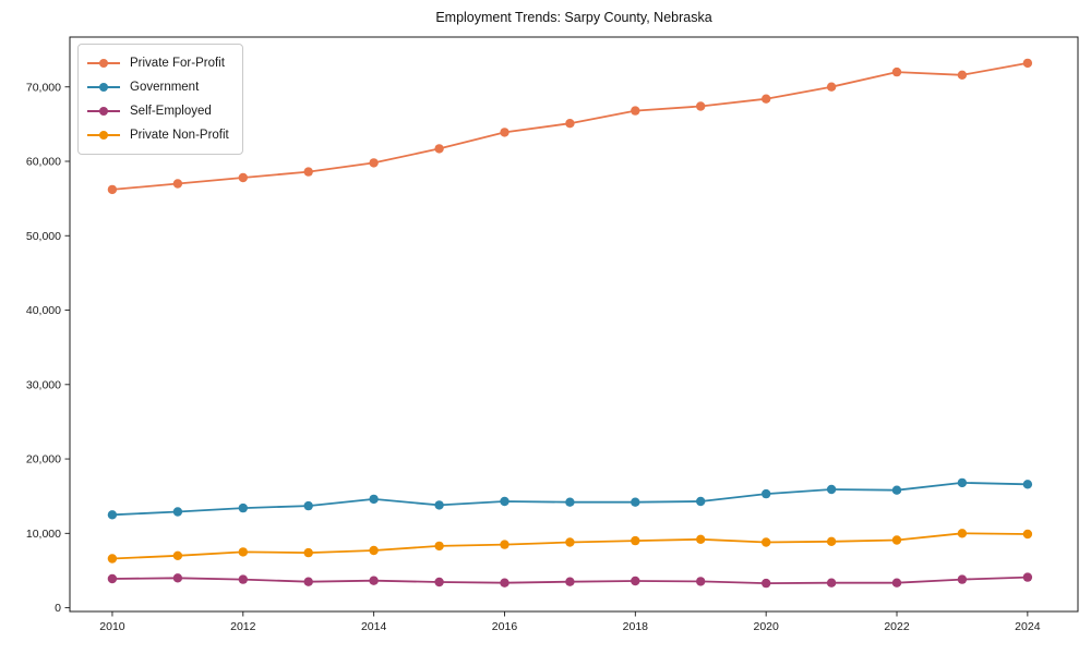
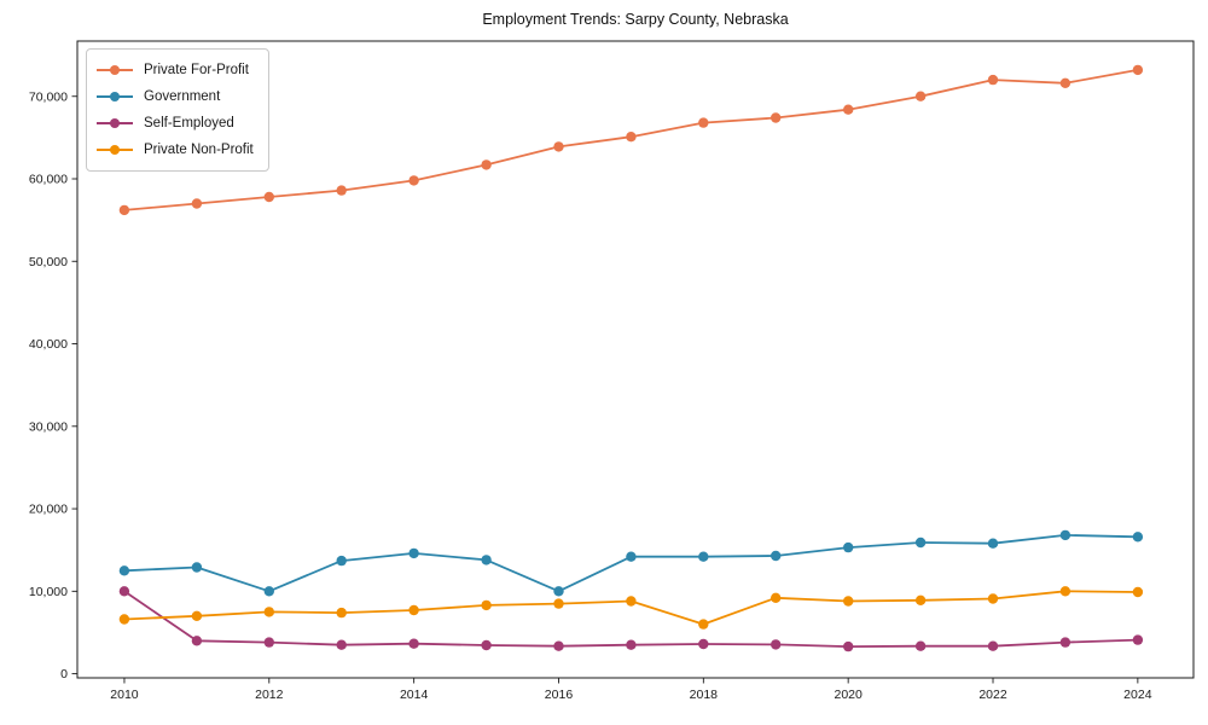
Self-Employed/2010: 4000 -> 10000
Government/2012: 13000 -> 10000
Government/2016: 14000 -> 10000
Private Non-Profit/2018: 9000 -> 6000
